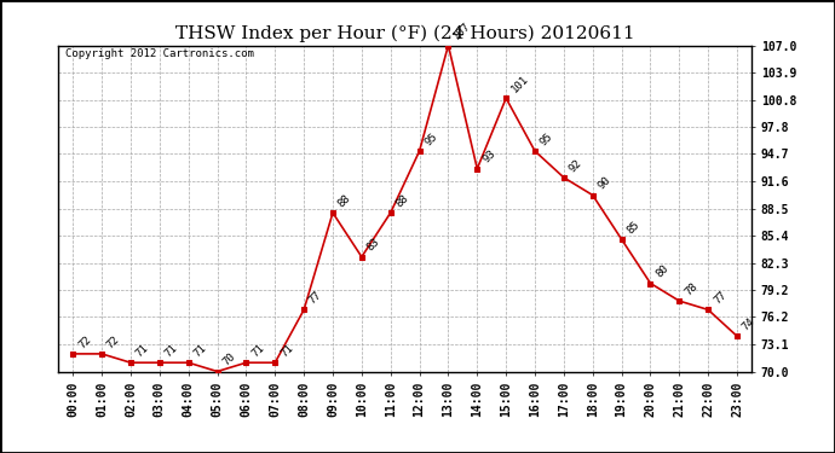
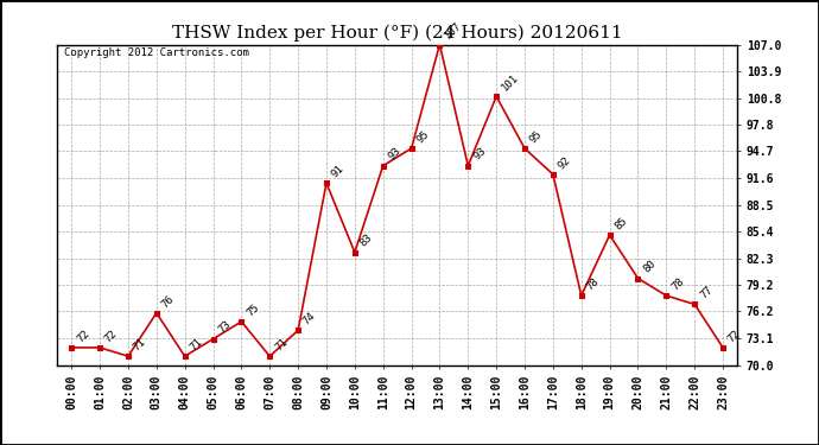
03:00: 71 -> 76
05:00: 70 -> 73
06:00: 71 -> 75
08:00: 77 -> 74
09:00: 88 -> 91
11:00: 88 -> 93
18:00: 90 -> 78
23:00: 74 -> 72
